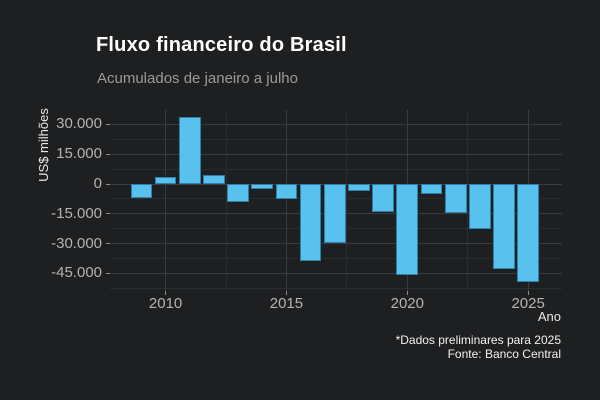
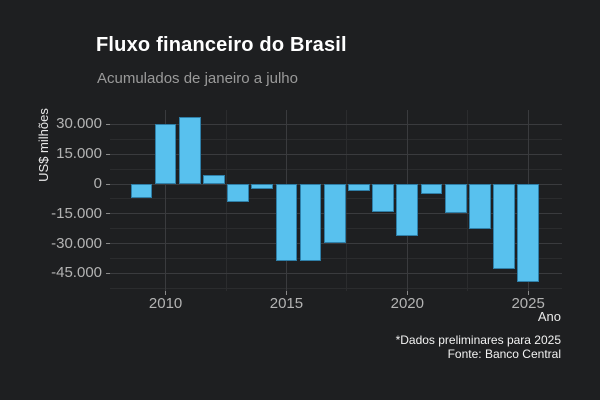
2010: 4000 -> 30000
2015: -8000 -> -39000
2020: -46000 -> -26000
